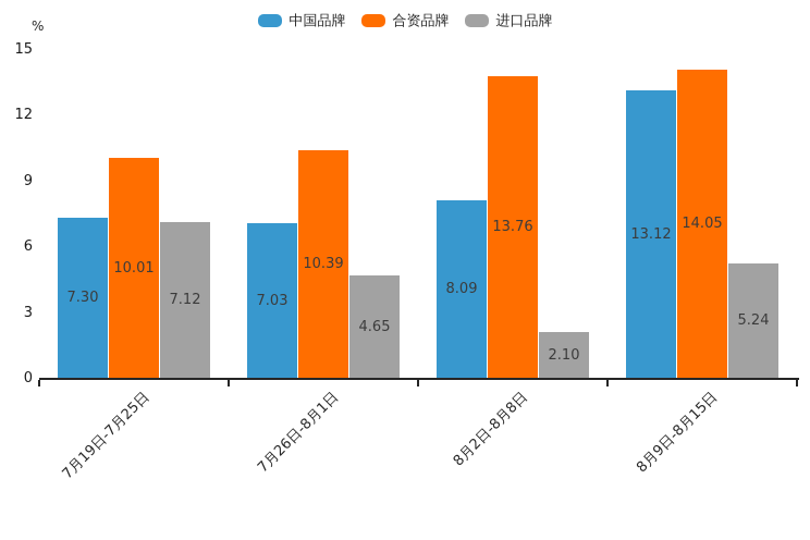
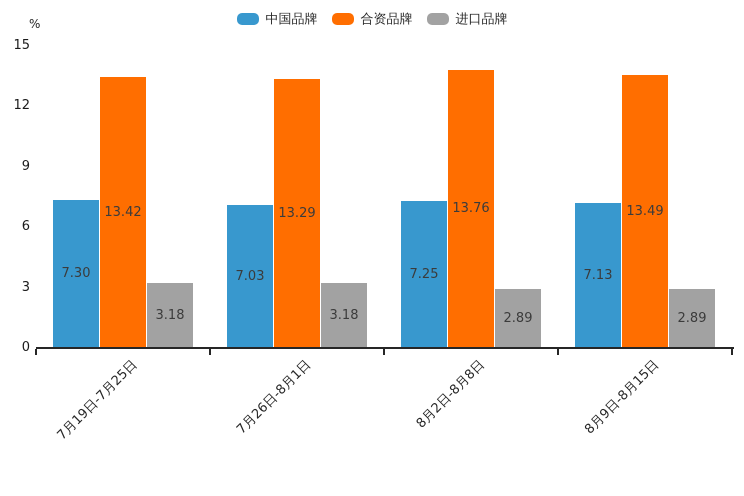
合资品牌/7月19日-7月25日: 10.01 -> 13.42
进口品牌/7月19日-7月25日: 7.12 -> 3.18
合资品牌/7月26日-8月1日: 10.39 -> 13.29
进口品牌/7月26日-8月1日: 4.65 -> 3.18
中国品牌/8月2日-8月8日: 8.09 -> 7.25
进口品牌/8月2日-8月8日: 2.10 -> 2.89
中国品牌/8月9日-8月15日: 13.12 -> 7.13
合资品牌/8月9日-8月15日: 14.05 -> 13.49
进口品牌/8月9日-8月15日: 5.24 -> 2.89
